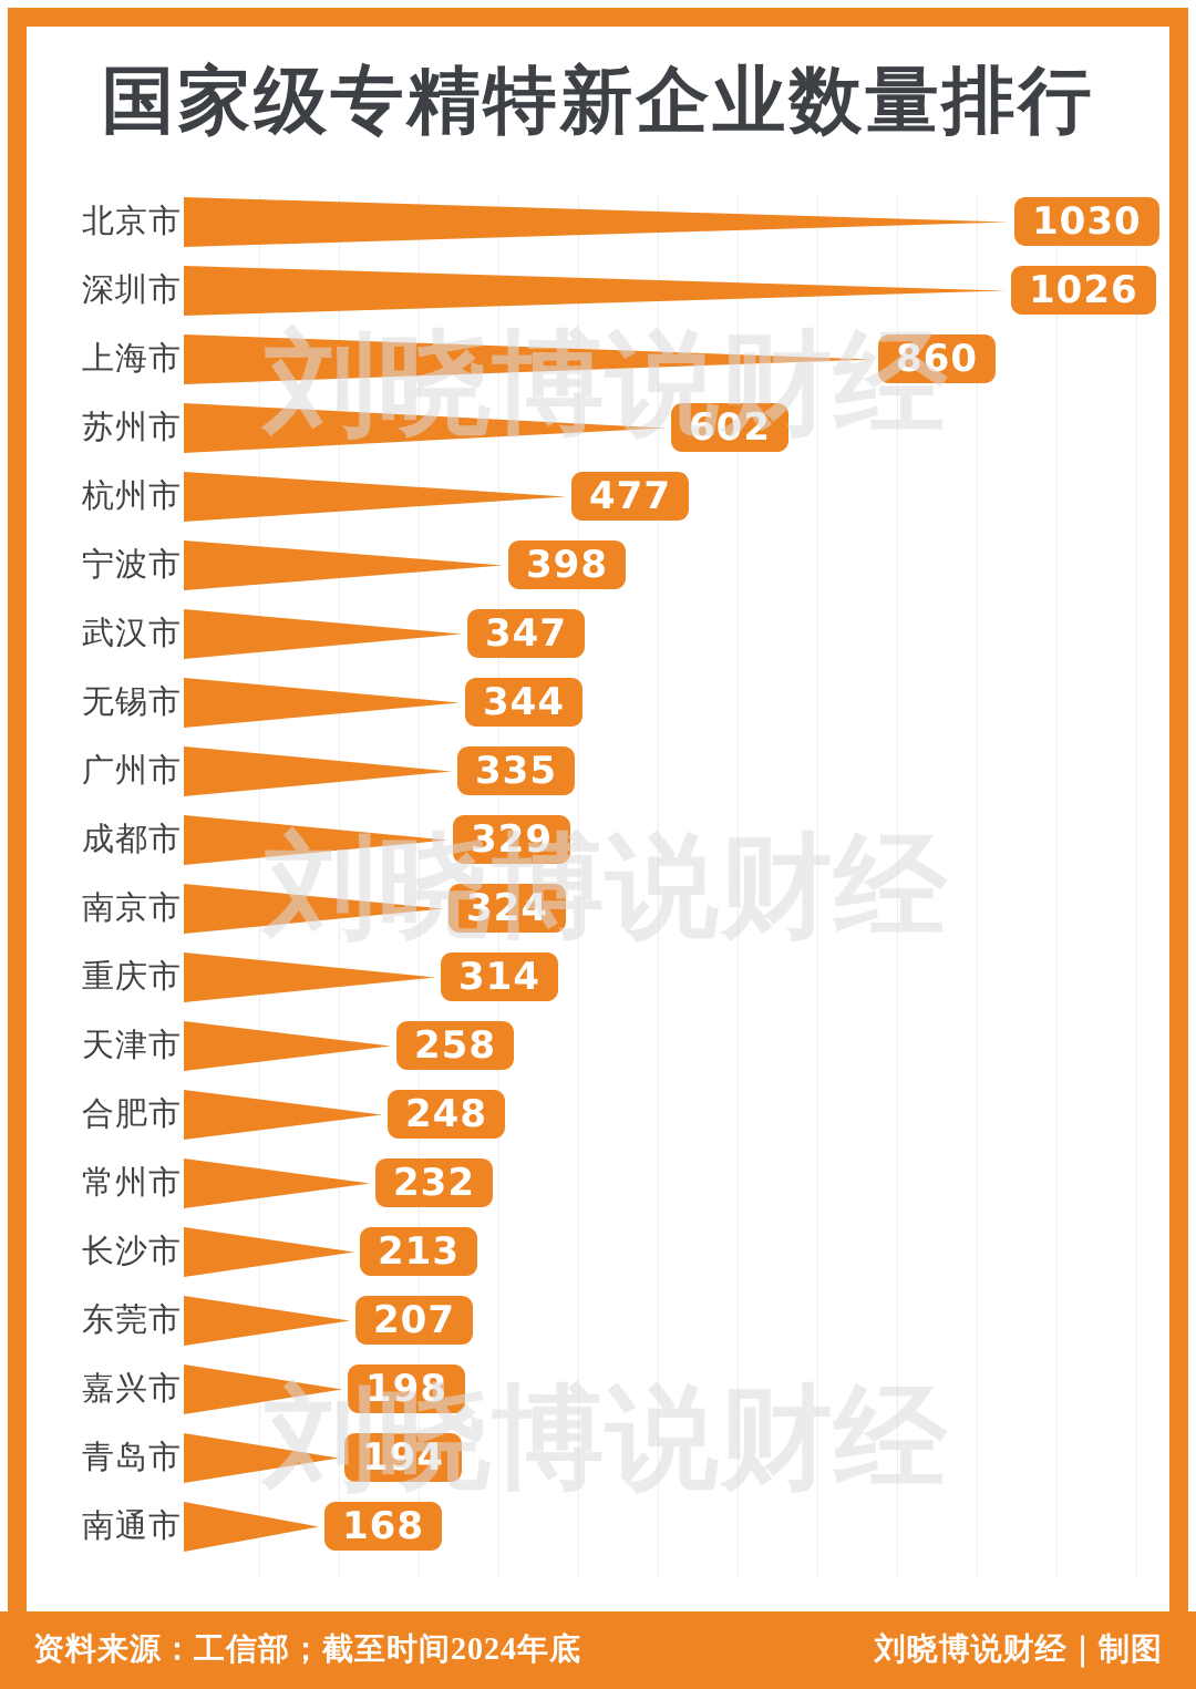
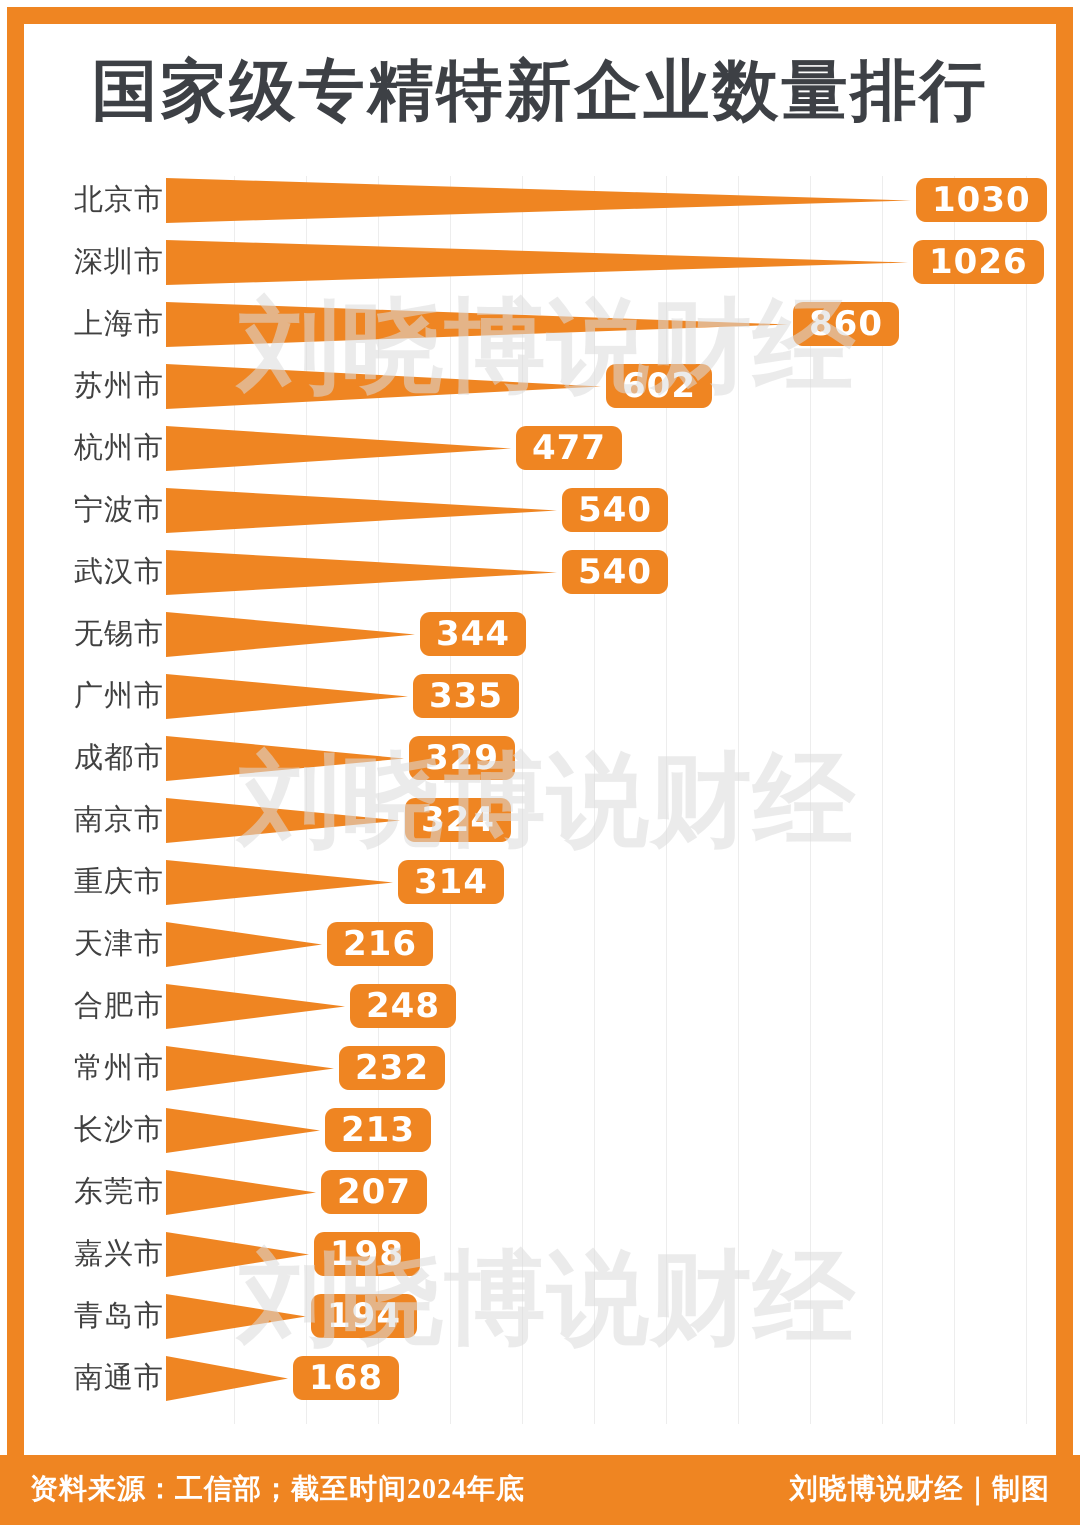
宁波市: 398 -> 540
武汉市: 347 -> 540
天津市: 258 -> 216
